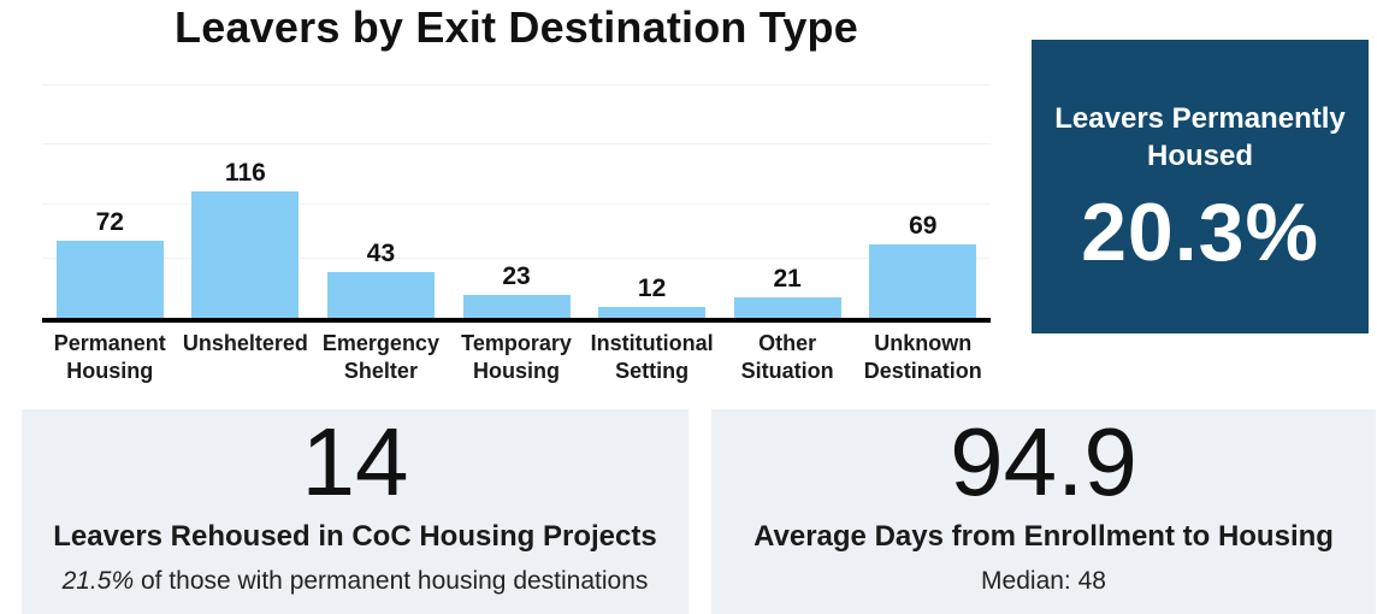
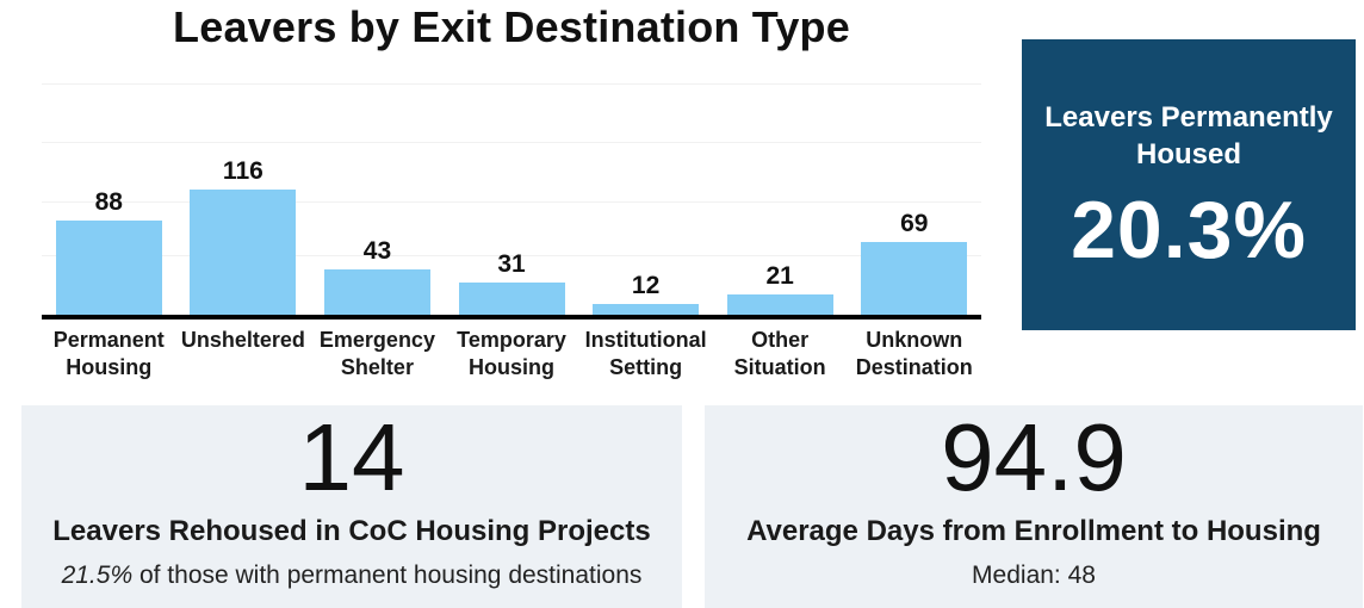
Permanent Housing: 72 -> 88
Temporary Housing: 23 -> 31
